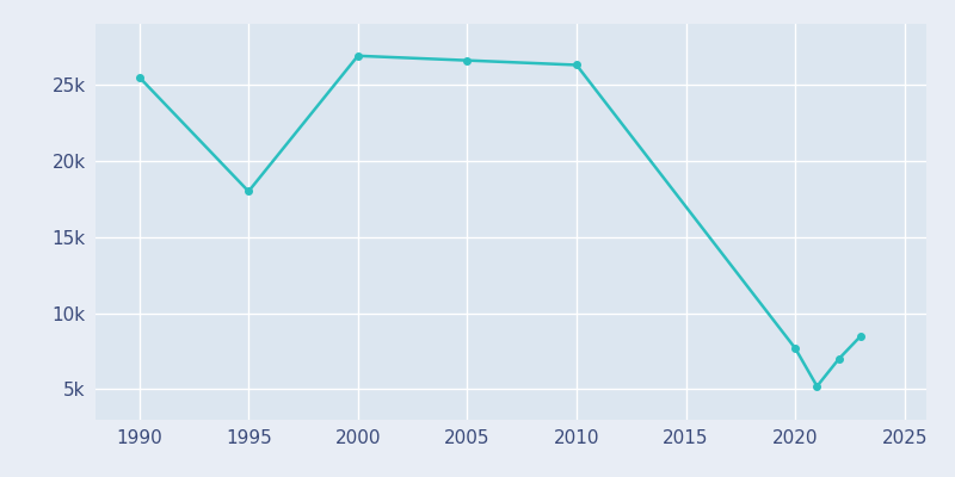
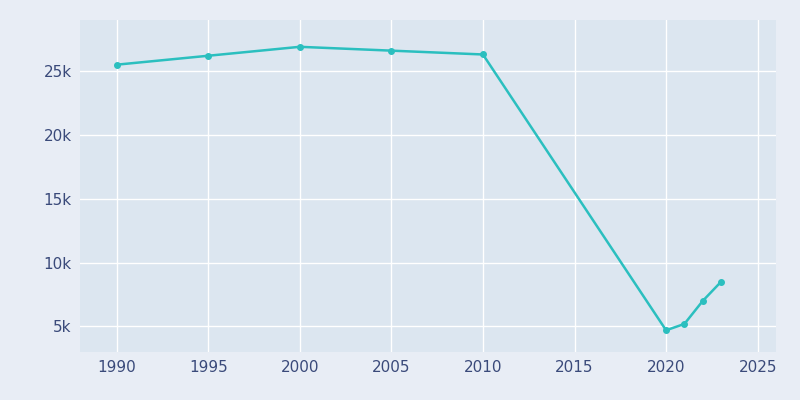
1995: 18.0k -> 26.2k
2020: 7.7k -> 4.7k
